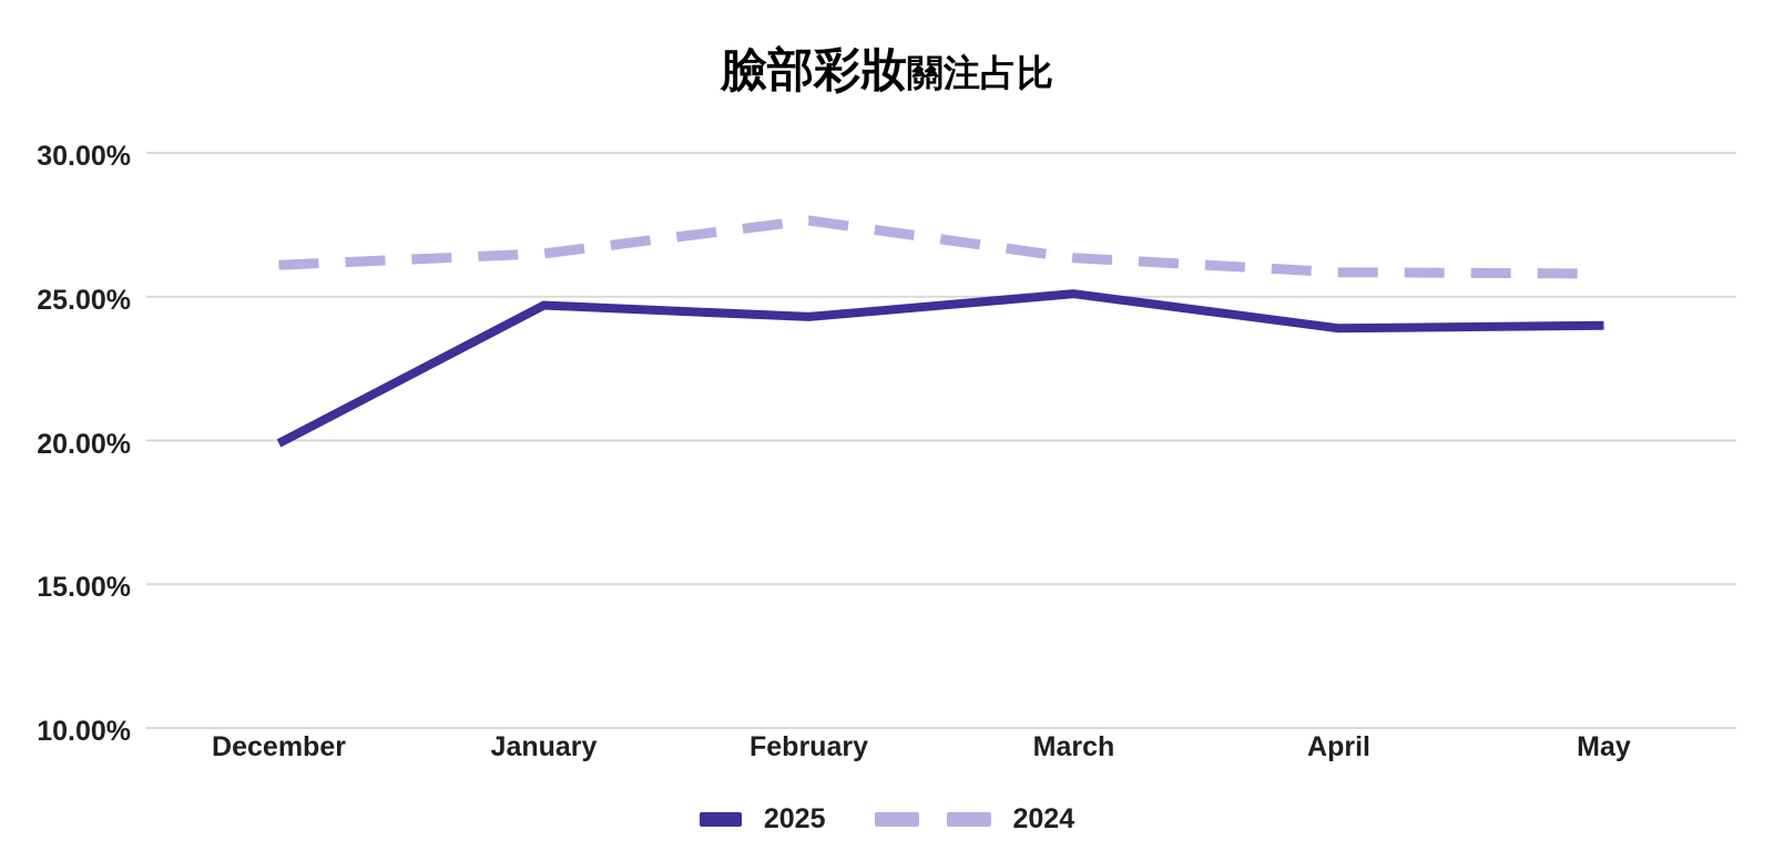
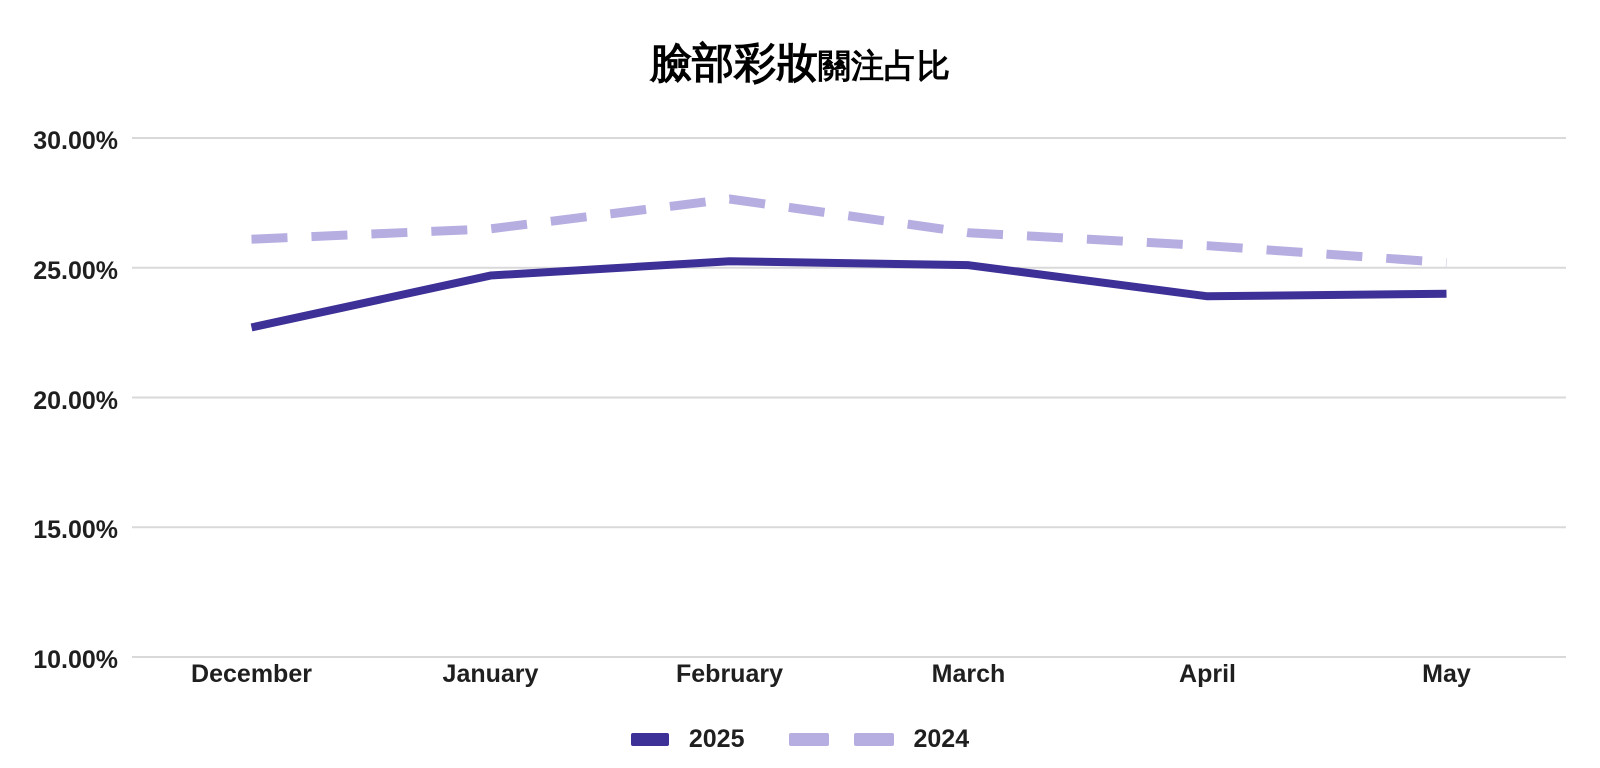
2025/December: 19.9% -> 22.7%
2025/February: 24.3% -> 25.2%
2024/May: 25.8% -> 25.2%
